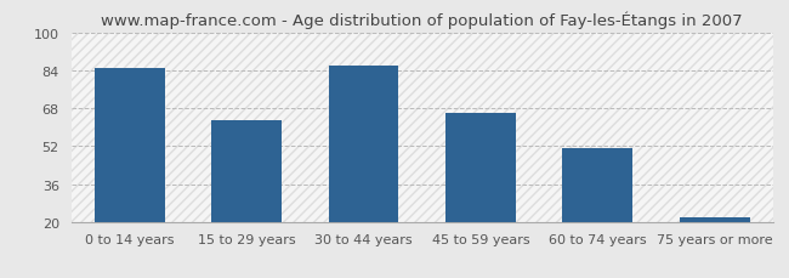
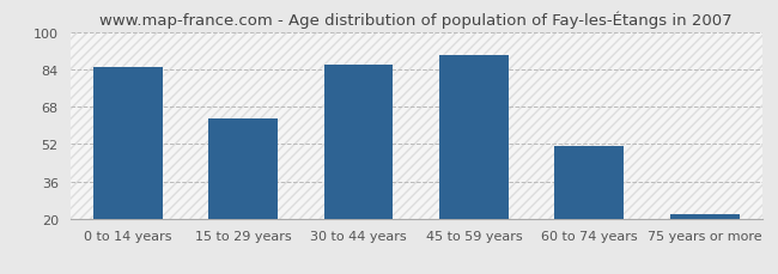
45 to 59 years: 66 -> 90
